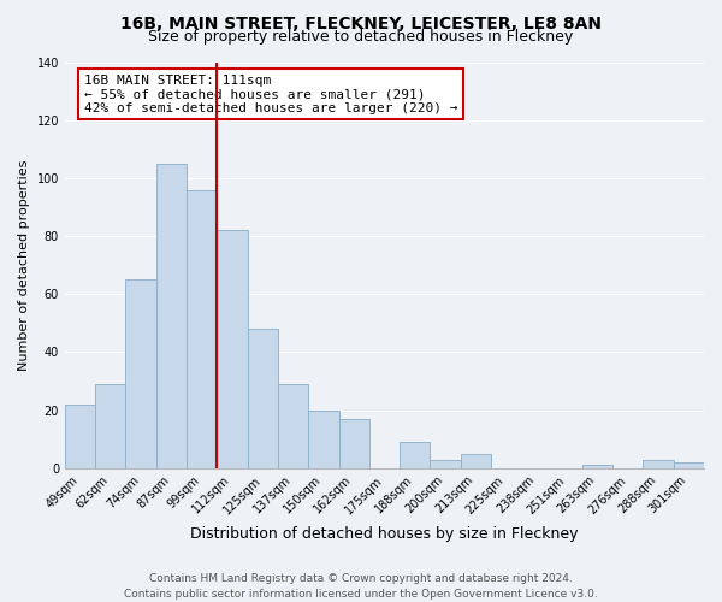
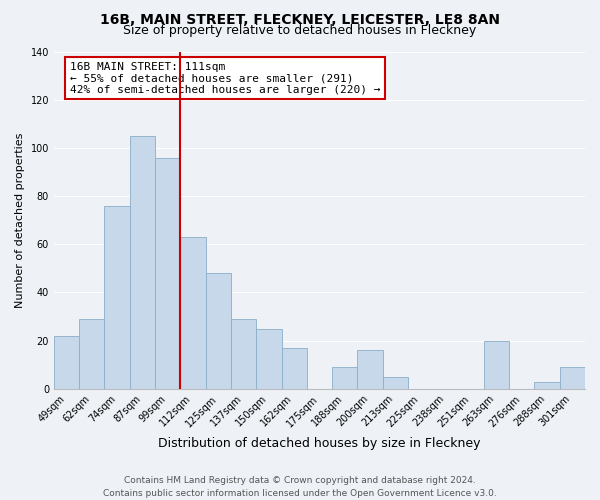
74sqm: 65 -> 76
112sqm: 82 -> 63
150sqm: 20 -> 25
200sqm: 3 -> 16
263sqm: 1 -> 20
301sqm: 2 -> 9
